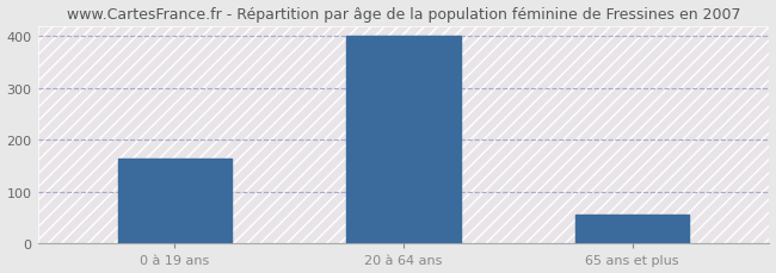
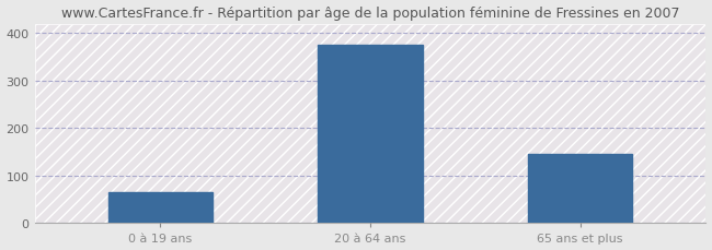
0 à 19 ans: 163 -> 65
20 à 64 ans: 400 -> 375
65 ans et plus: 57 -> 145
